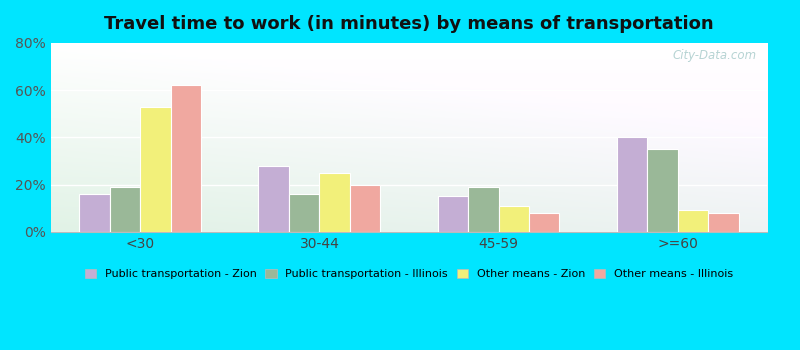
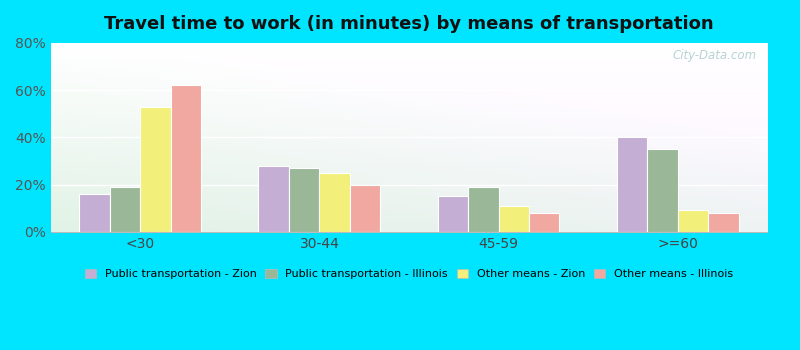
Public transportation - Illinois/30-44: 16% -> 27%
